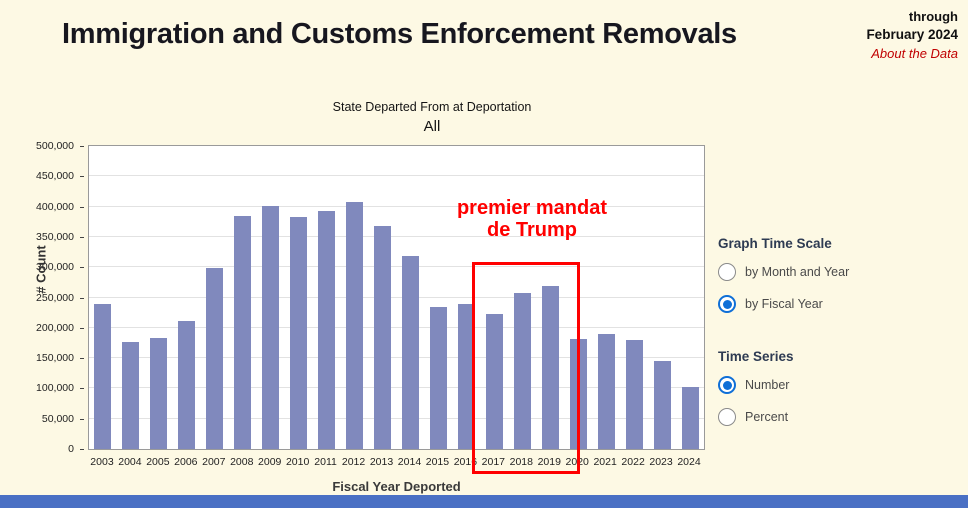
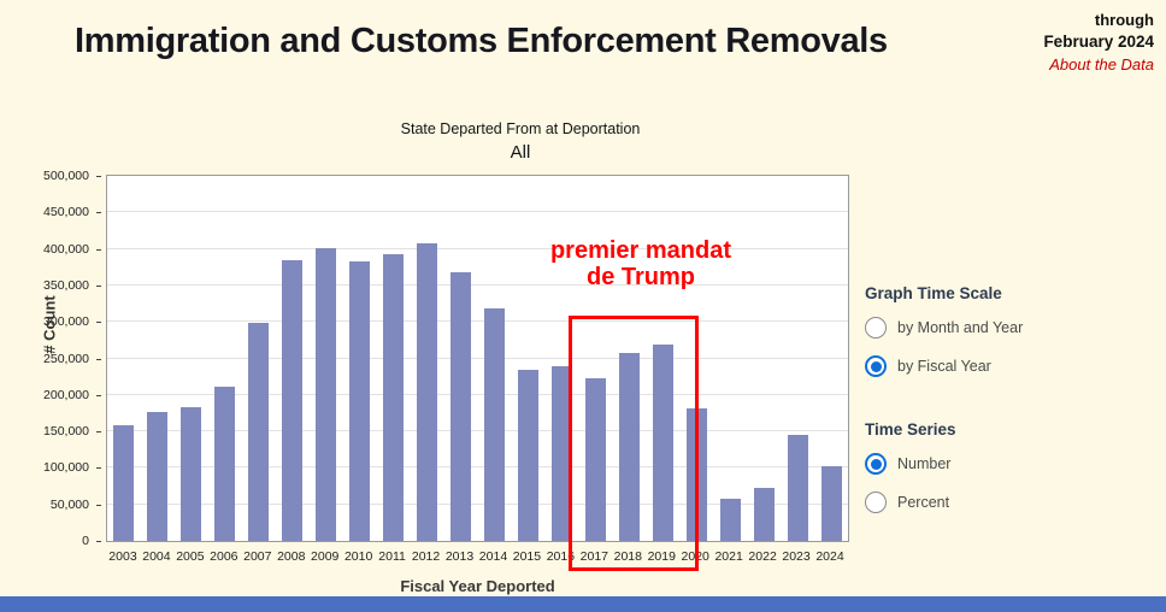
2003: 240000 -> 160000
2021: 190000 -> 60000
2022: 180000 -> 70000
